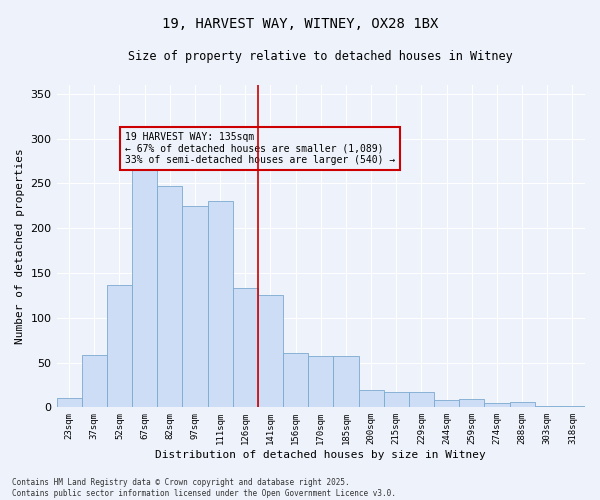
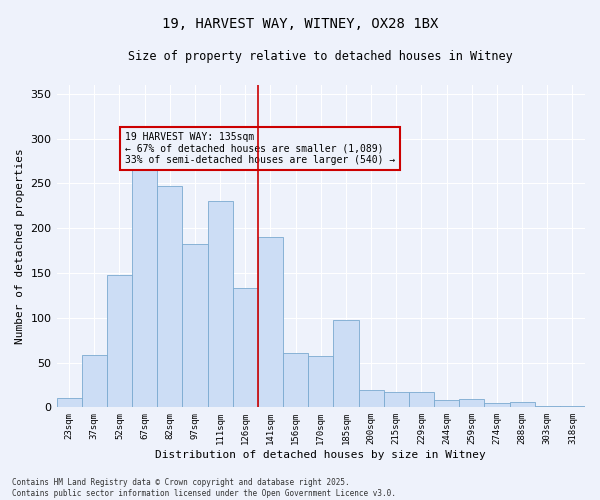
52sqm: 137 -> 148
97sqm: 225 -> 182
141sqm: 125 -> 190
185sqm: 57 -> 98
